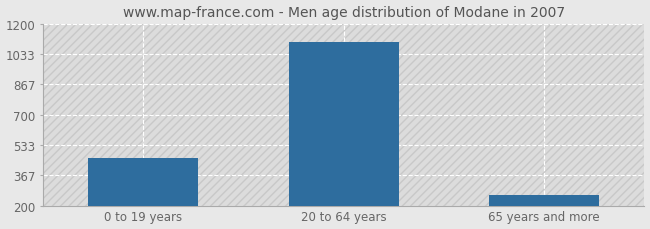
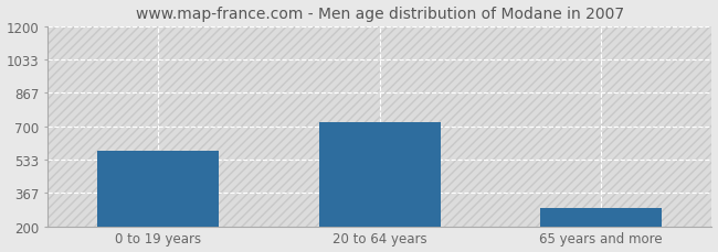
0 to 19 years: 460 -> 580
20 to 64 years: 1100 -> 720
65 years and more: 260 -> 290
